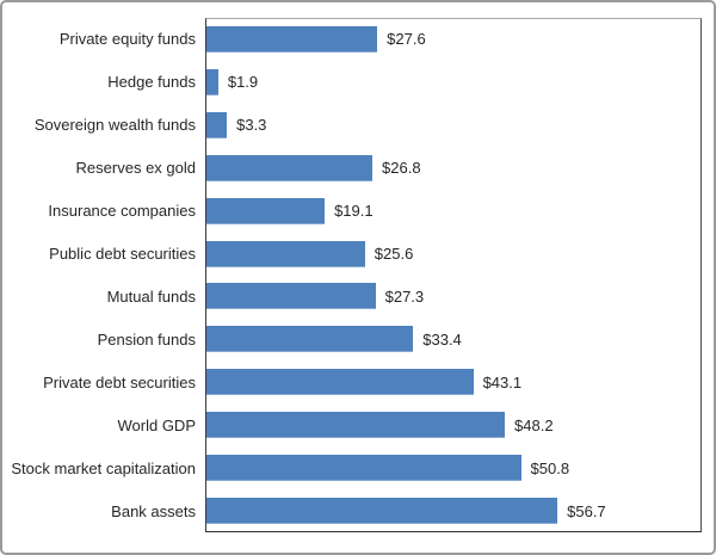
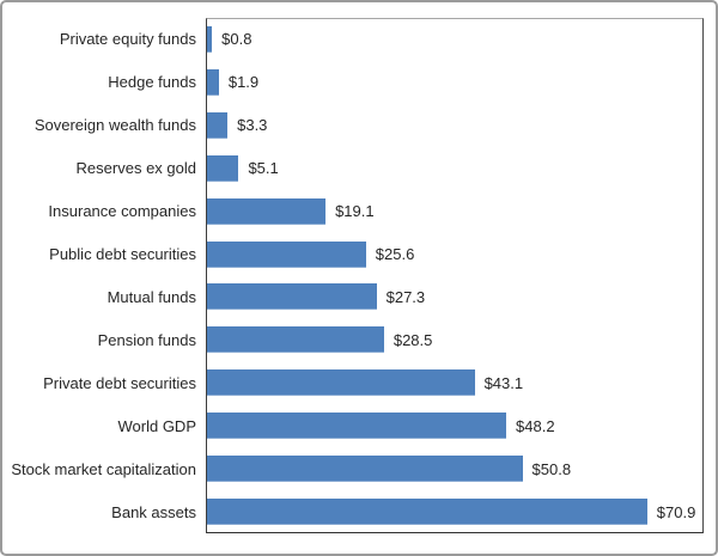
Private equity funds: $27.6 -> $0.8
Reserves ex gold: $26.8 -> $5.1
Pension funds: $33.4 -> $28.5
Bank assets: $56.7 -> $70.9
